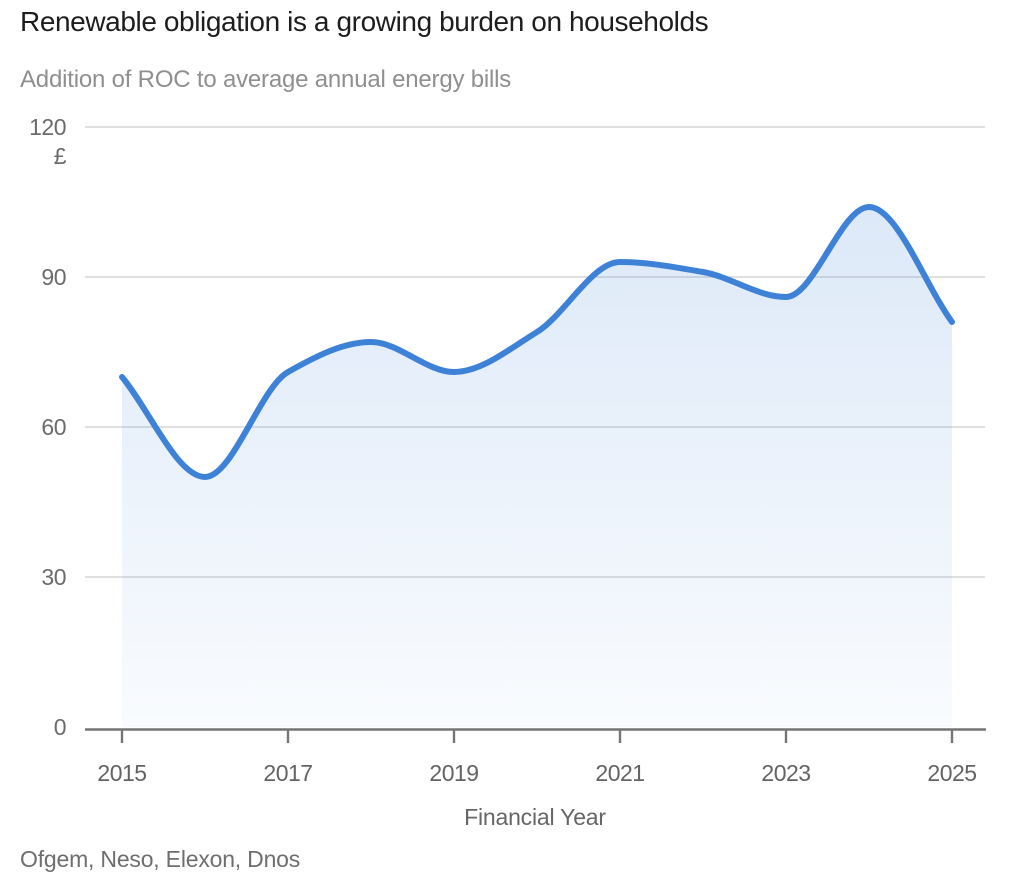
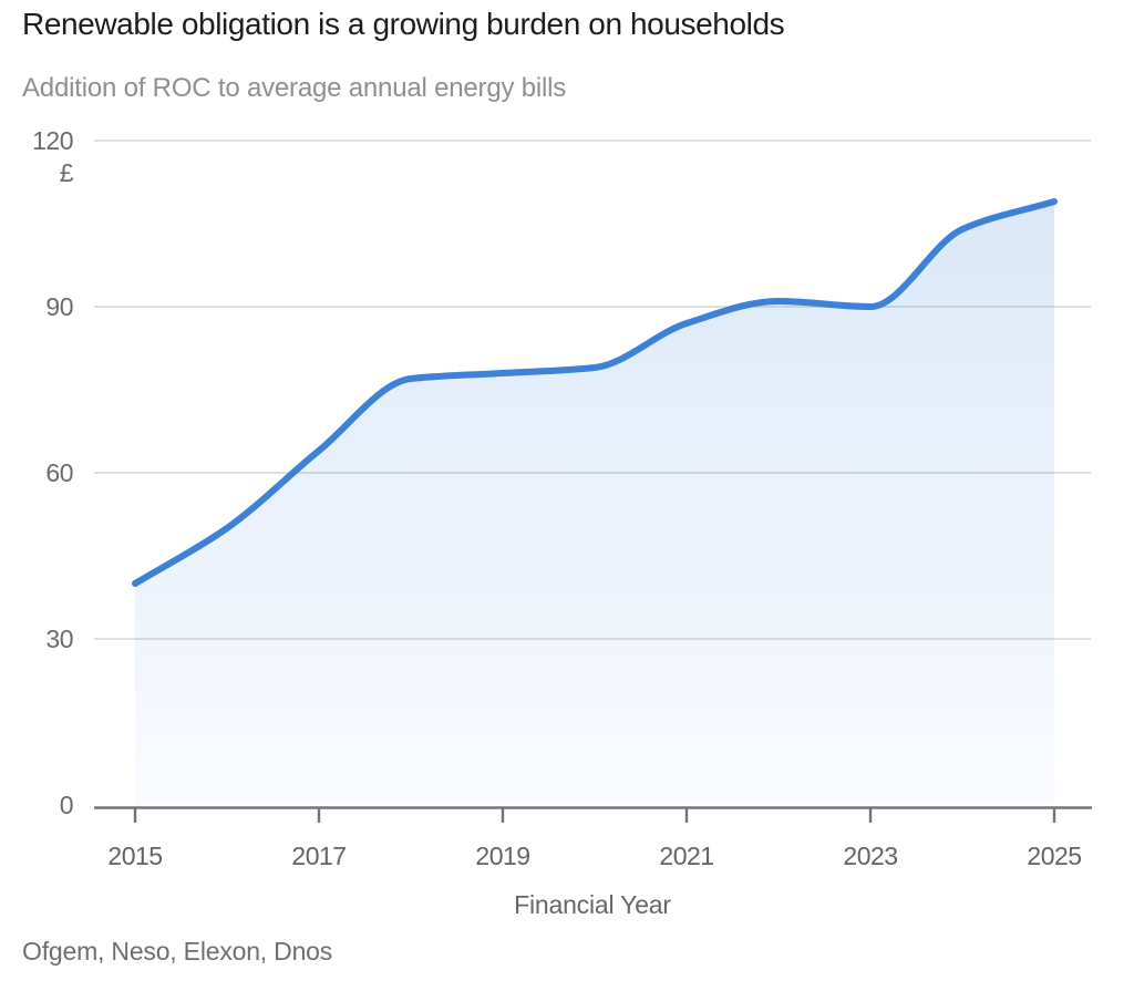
2015: 70 -> 40
2017: 71 -> 64
2019: 71 -> 78
2021: 93 -> 87
2023: 86 -> 90
2025: 81 -> 109
